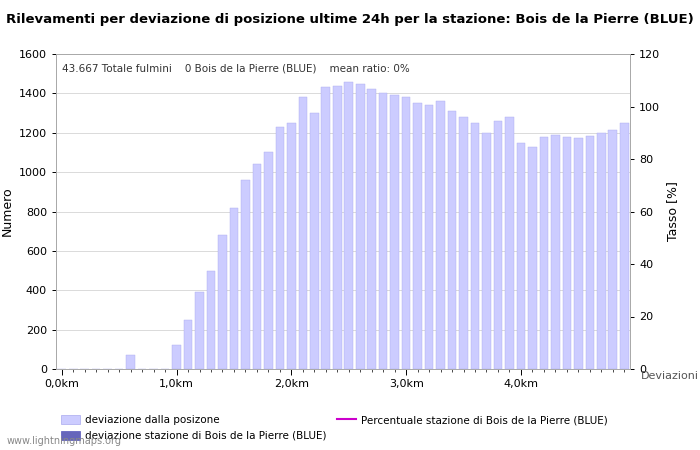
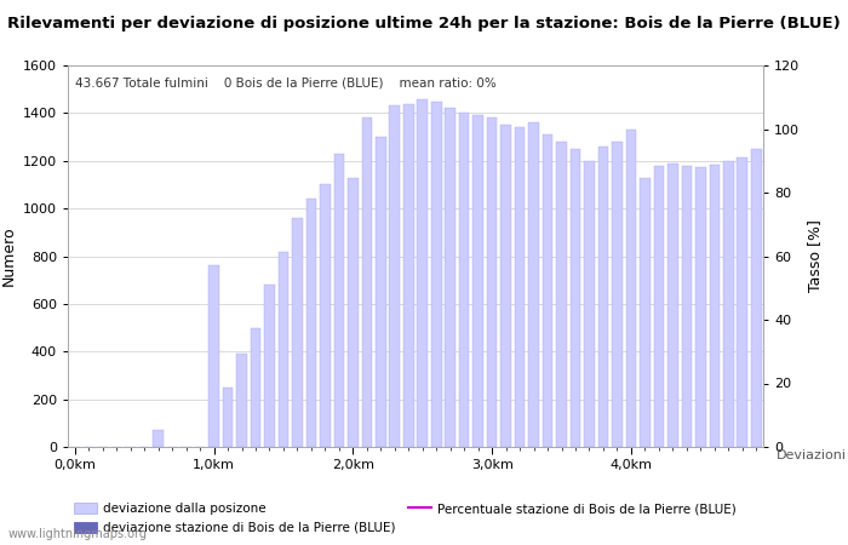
1,0km: 120 -> 760
2,0km: 1250 -> 1130
4,0km: 1150 -> 1330
